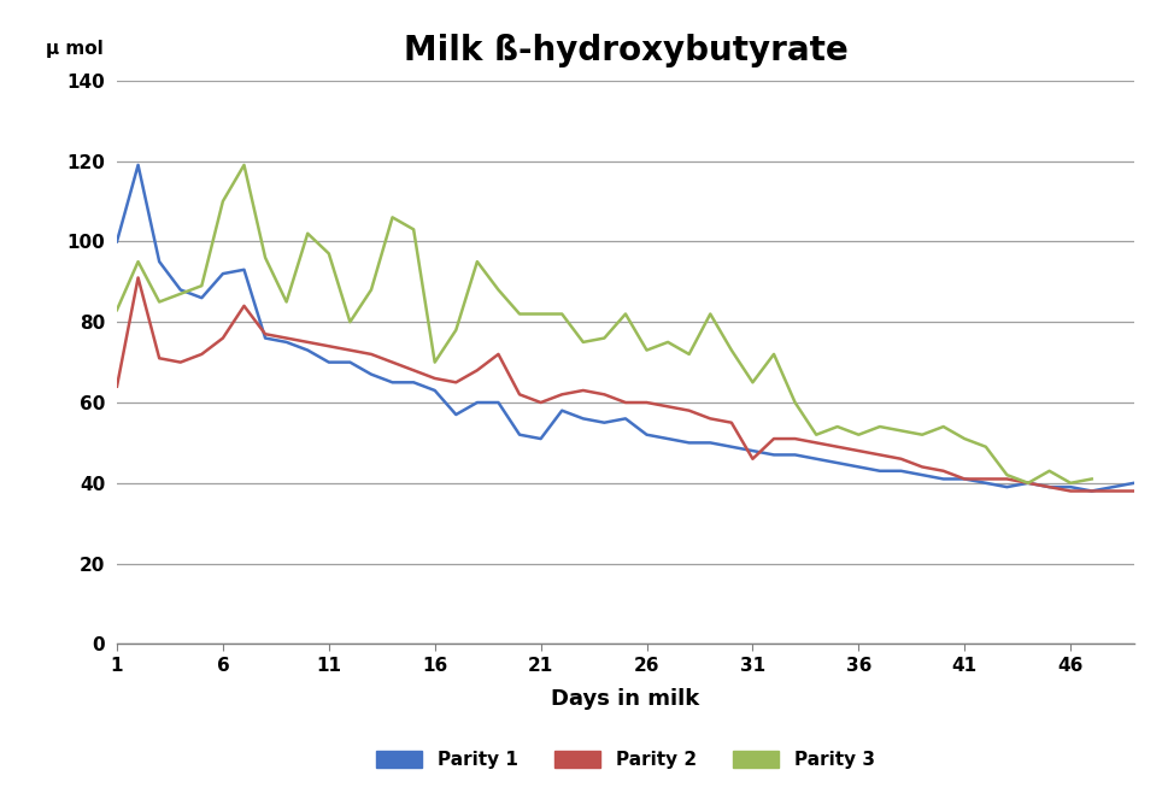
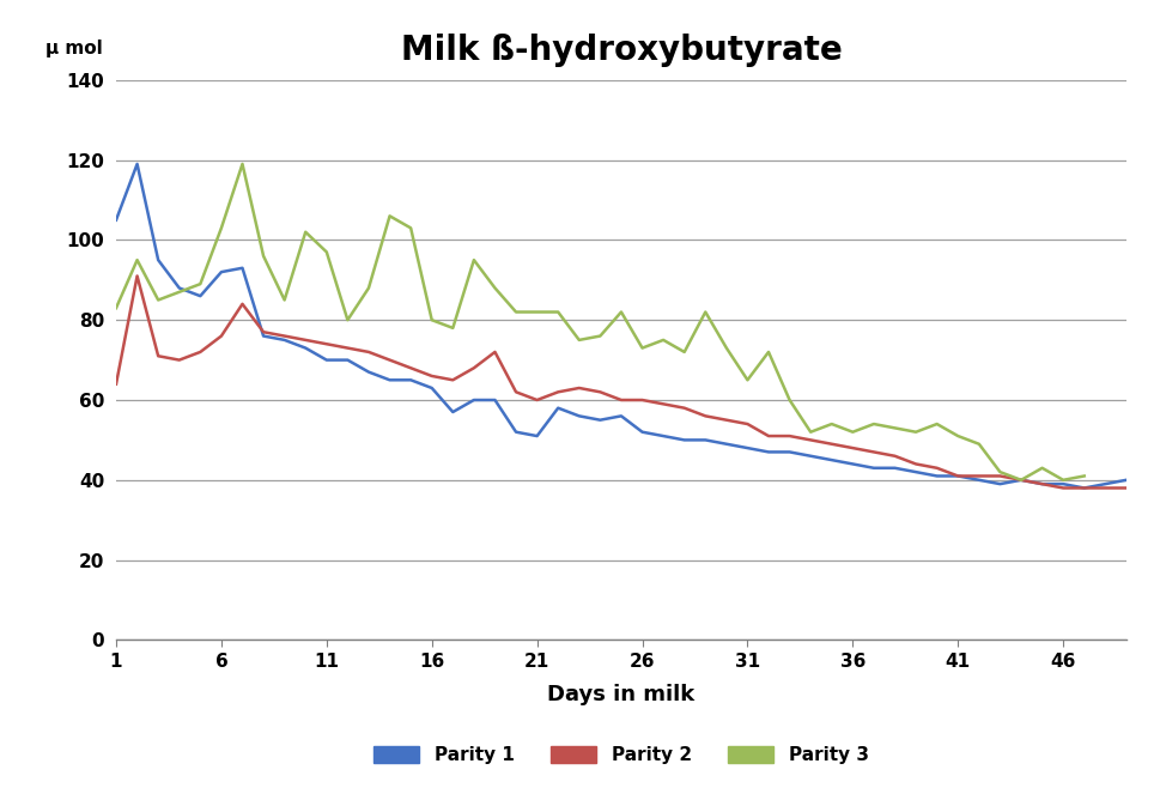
Parity 1/1: 100 -> 105
Parity 3/6: 110 -> 103
Parity 3/16: 70 -> 80
Parity 2/31: 46 -> 54
